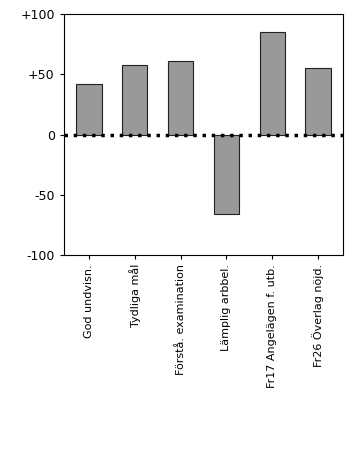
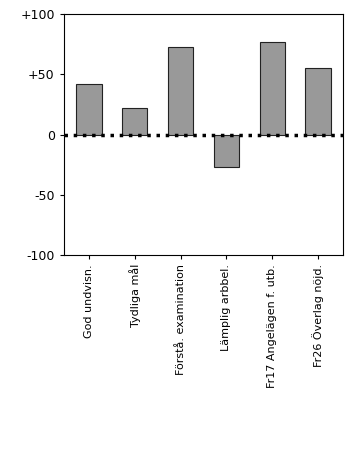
Tydliga mål: 58 -> 22
Förstå. examination: 61 -> 73
Lämplig arbbel.: -66 -> -27
Fr17 Angelägen f. utb.: 85 -> 77
